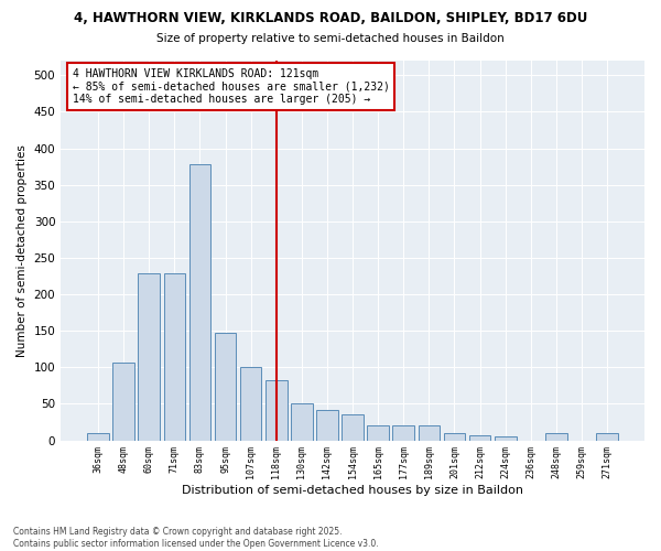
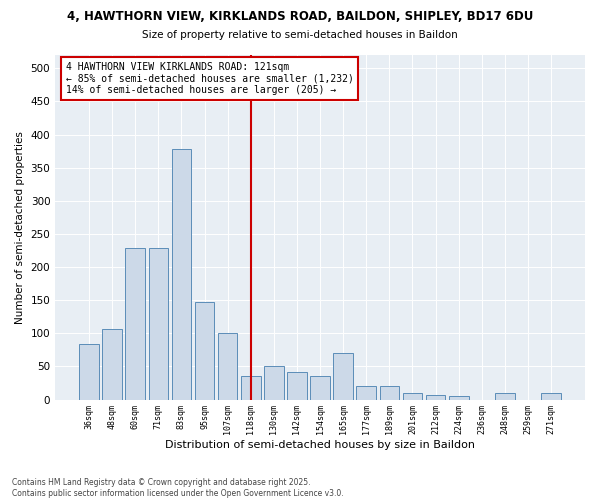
36sqm: 10 -> 84
118sqm: 83 -> 36
165sqm: 20 -> 70
